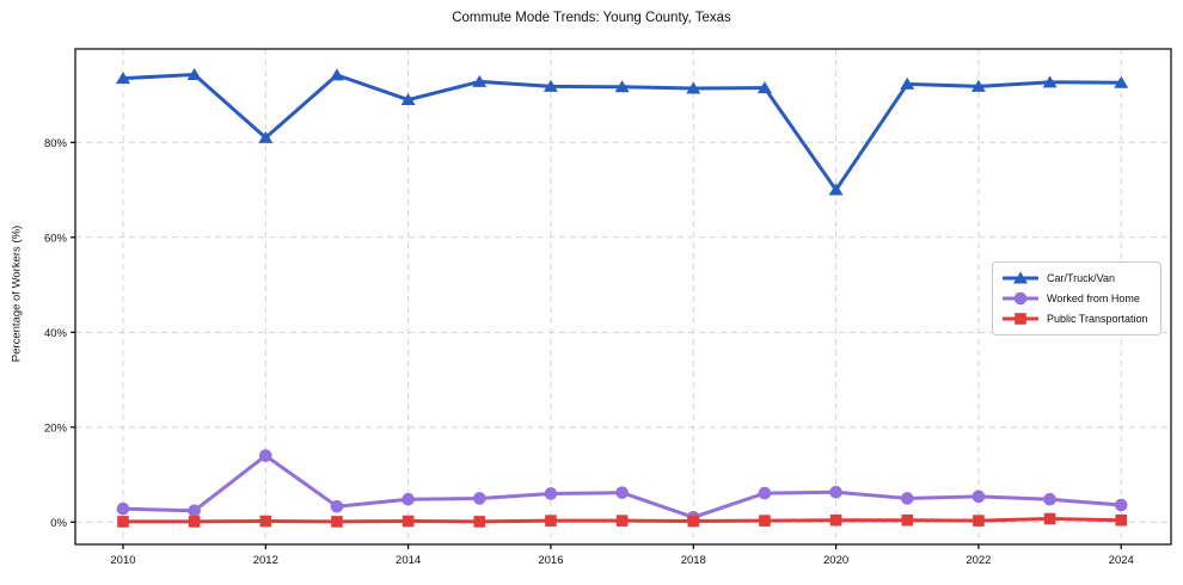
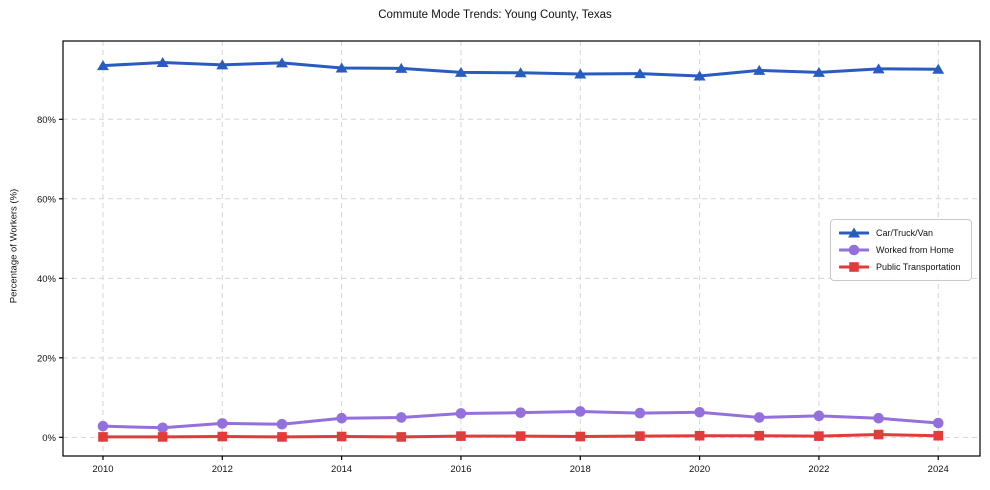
Car/Truck/Van/2012: 81% -> 94%
Worked from Home/2012: 14% -> 4%
Car/Truck/Van/2014: 89% -> 93%
Worked from Home/2018: 1% -> 6%
Car/Truck/Van/2020: 70% -> 91%
